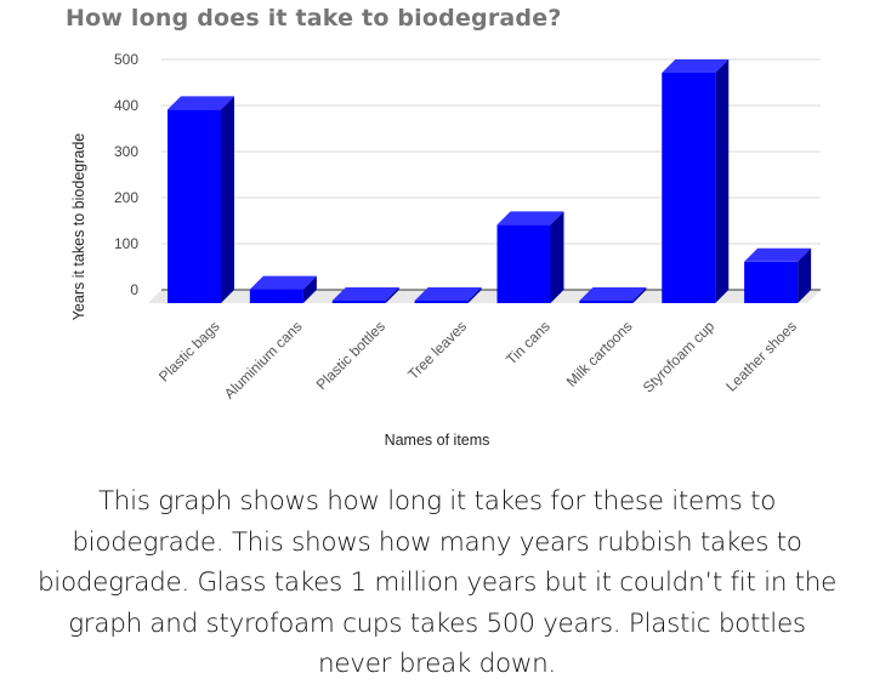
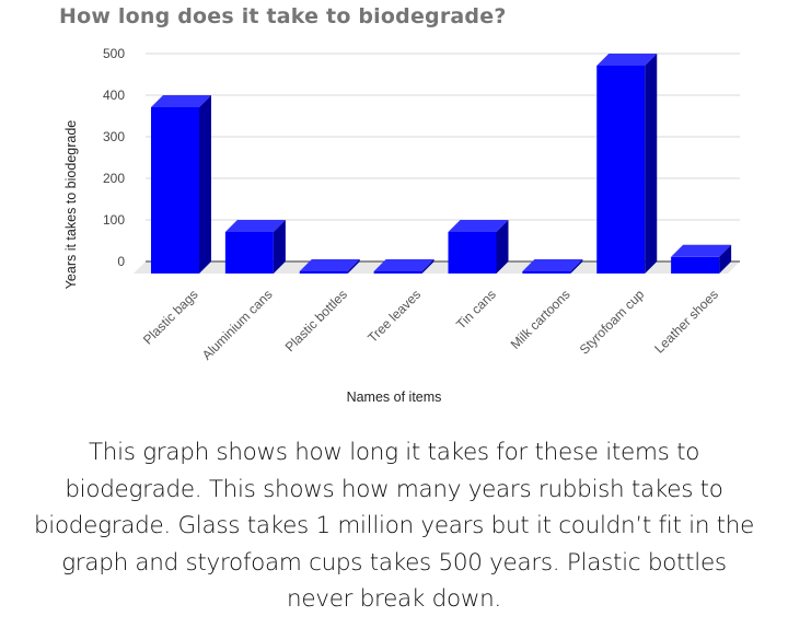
Plastic bags: 420 -> 400
Aluminium cans: 30 -> 100
Tin cans: 170 -> 100
Leather shoes: 90 -> 40
